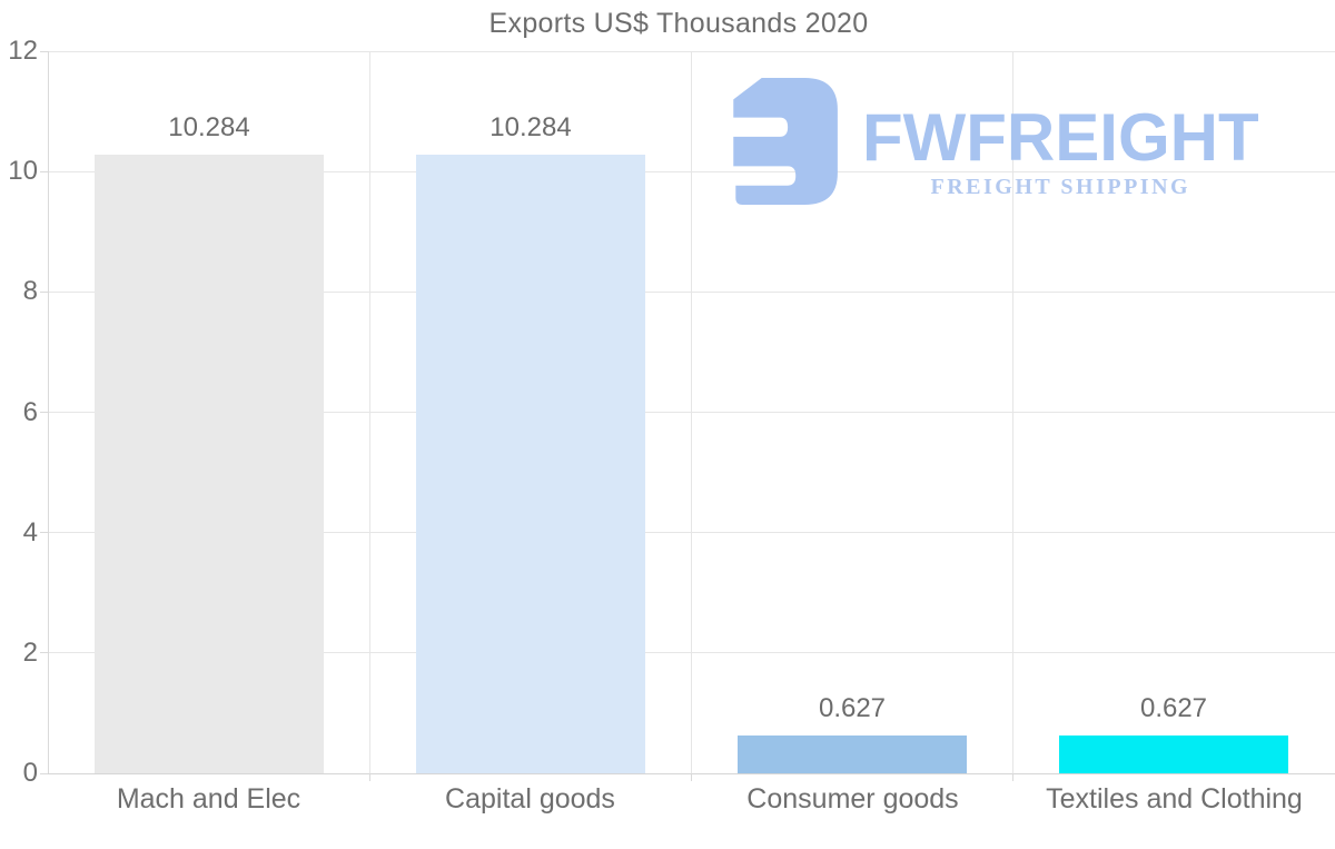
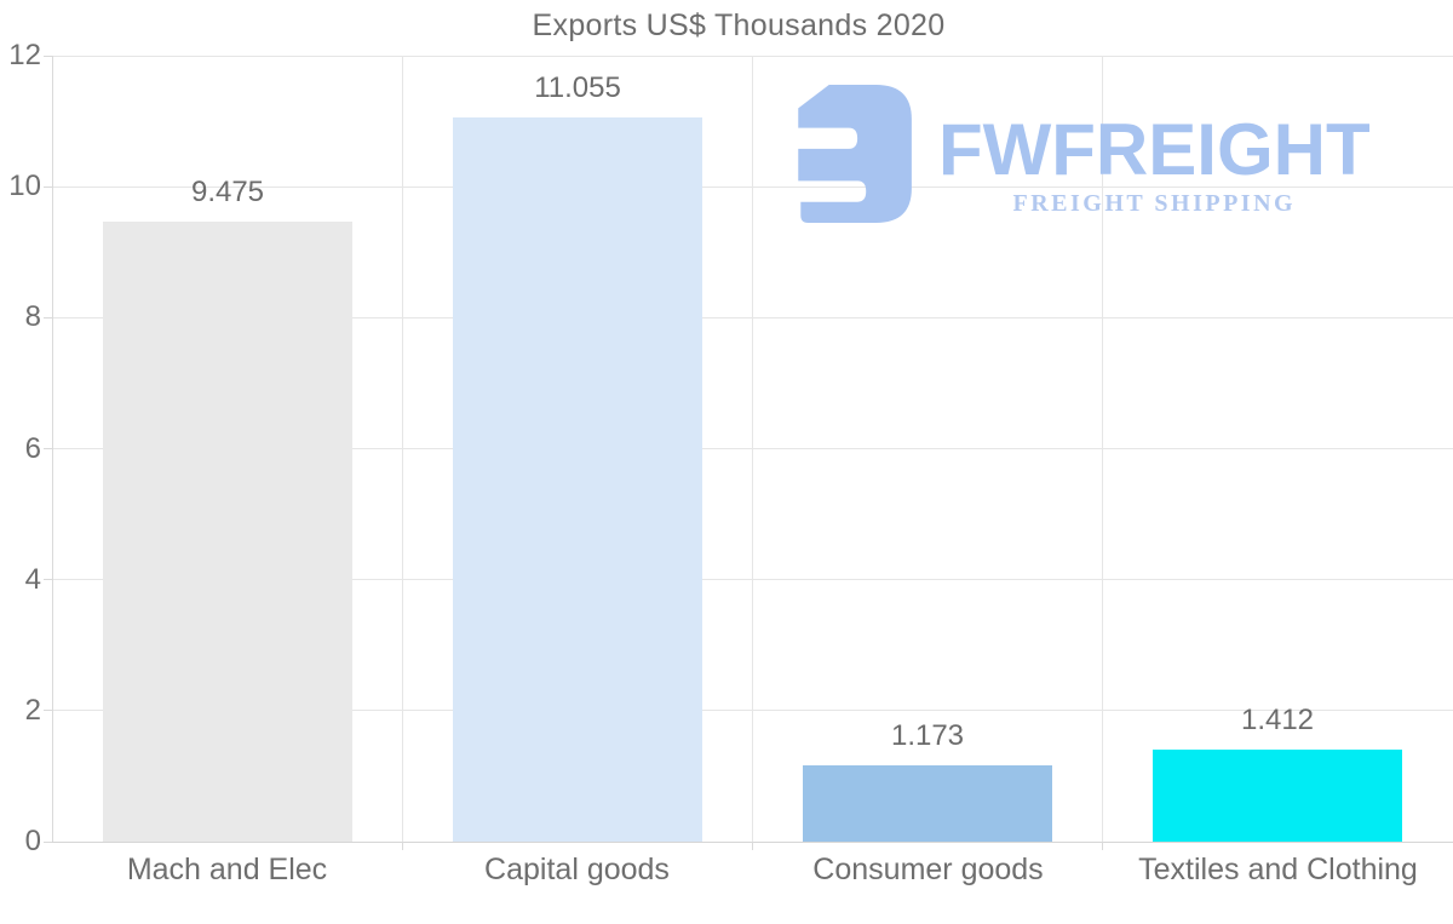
Mach and Elec: 10.284 -> 9.475
Capital goods: 10.284 -> 11.055
Consumer goods: 0.627 -> 1.173
Textiles and Clothing: 0.627 -> 1.412
